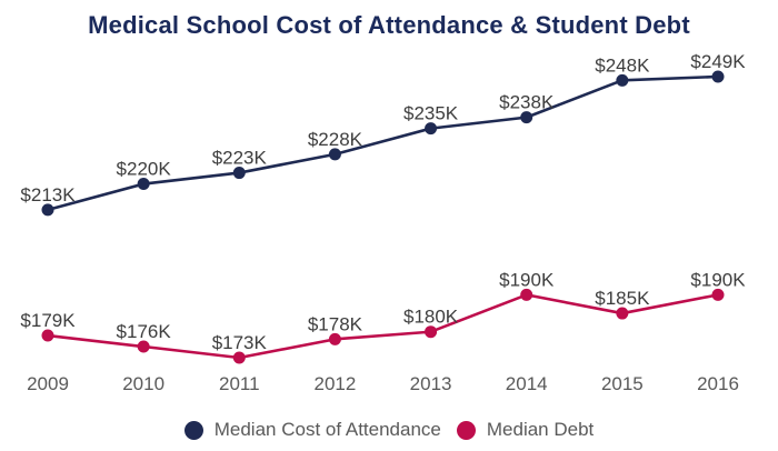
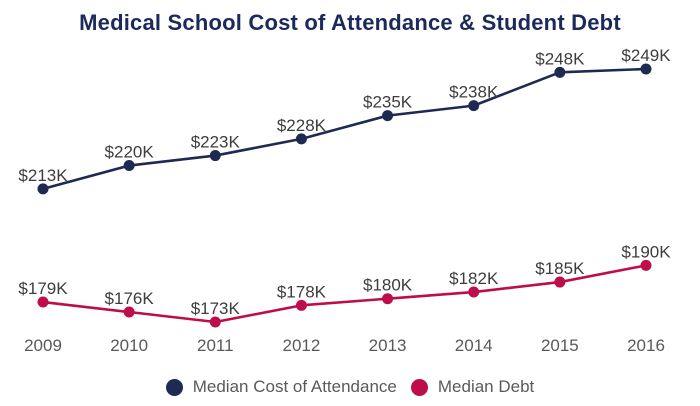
Median Debt/2014: $190K -> $182K
